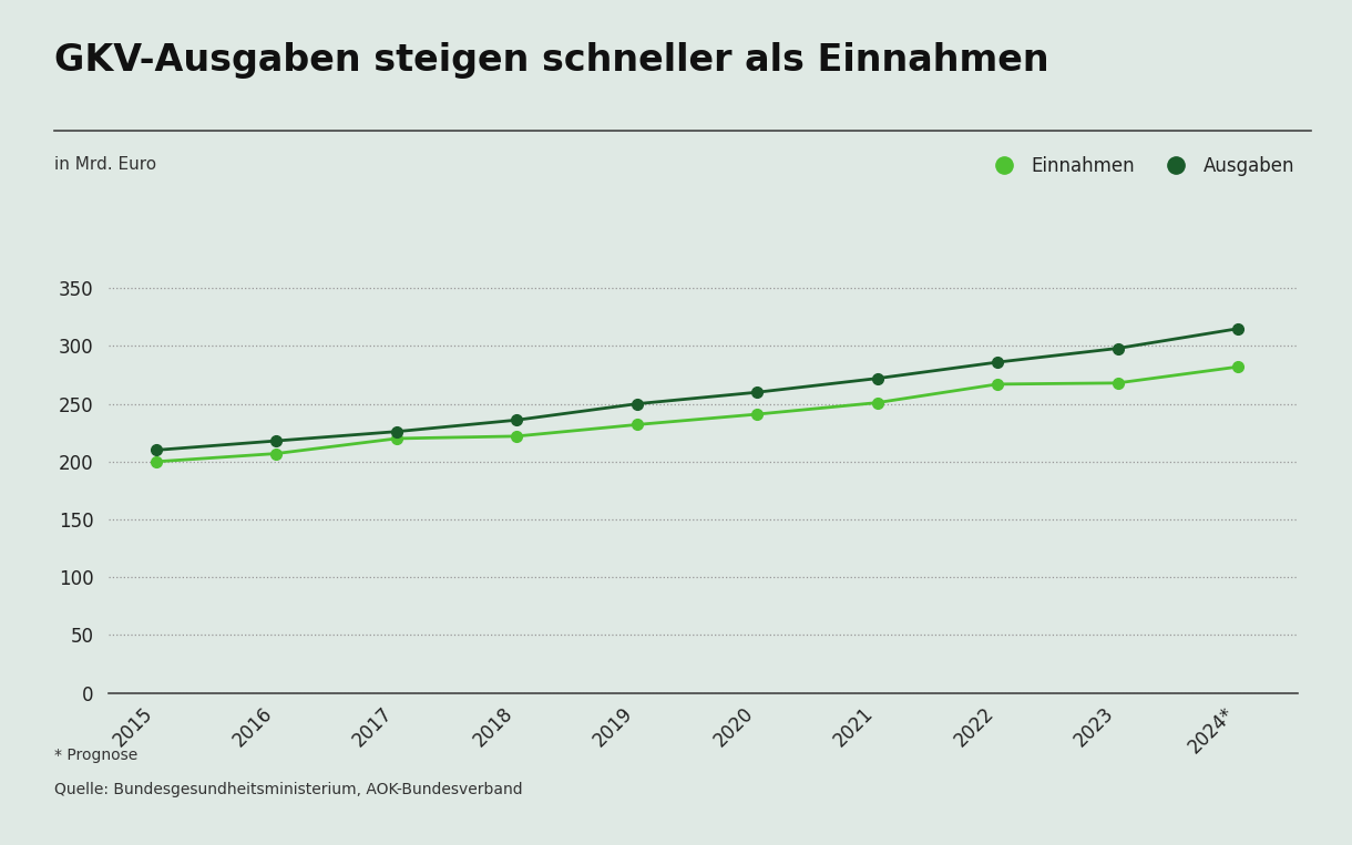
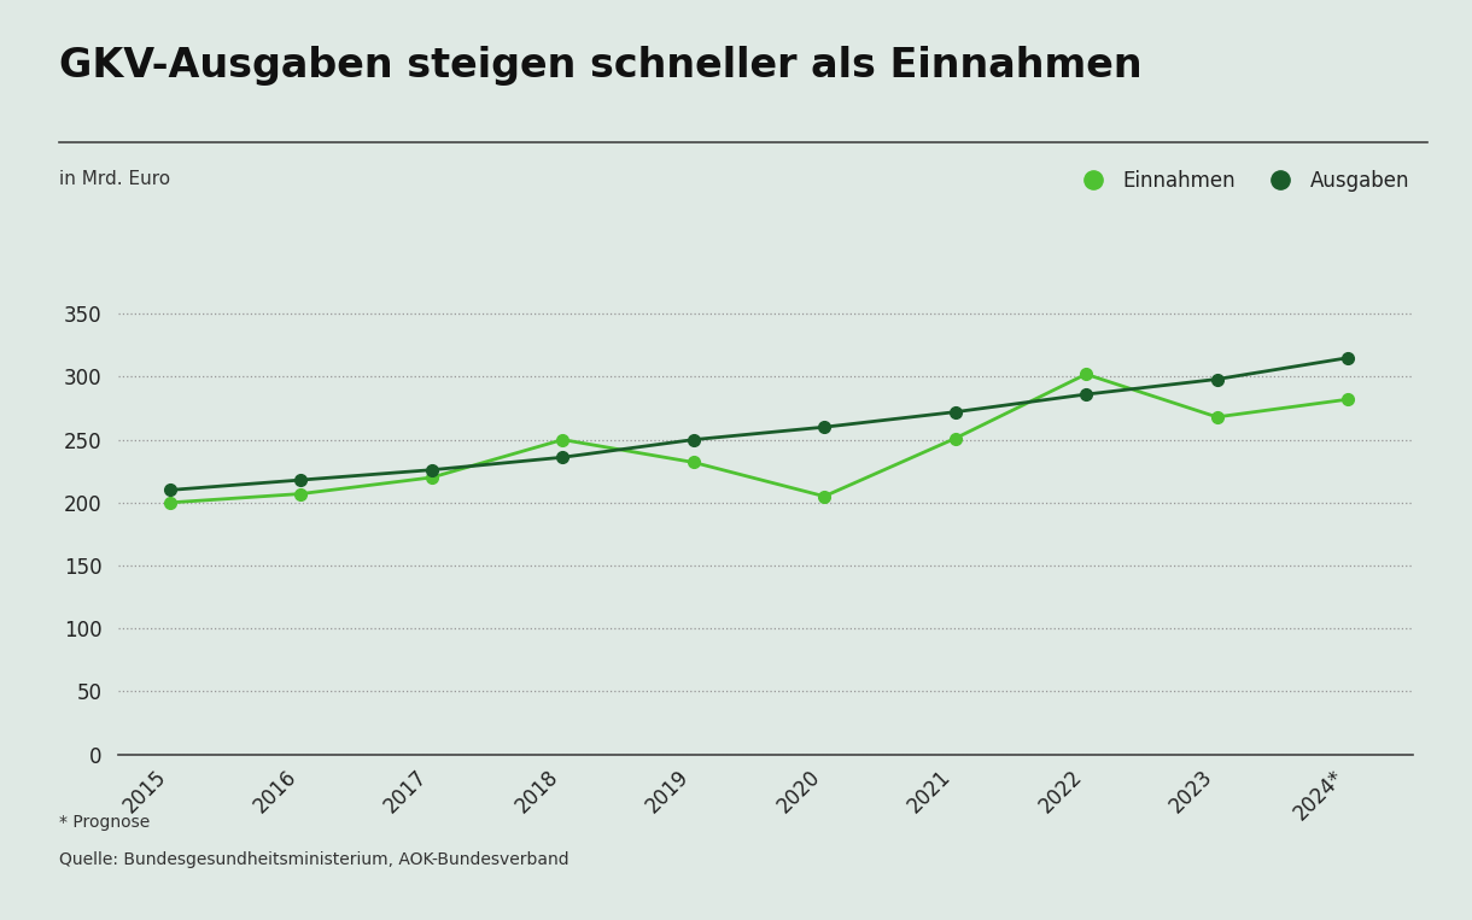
Einnahmen/2018: 222 -> 250
Einnahmen/2020: 241 -> 205
Einnahmen/2022: 267 -> 302
